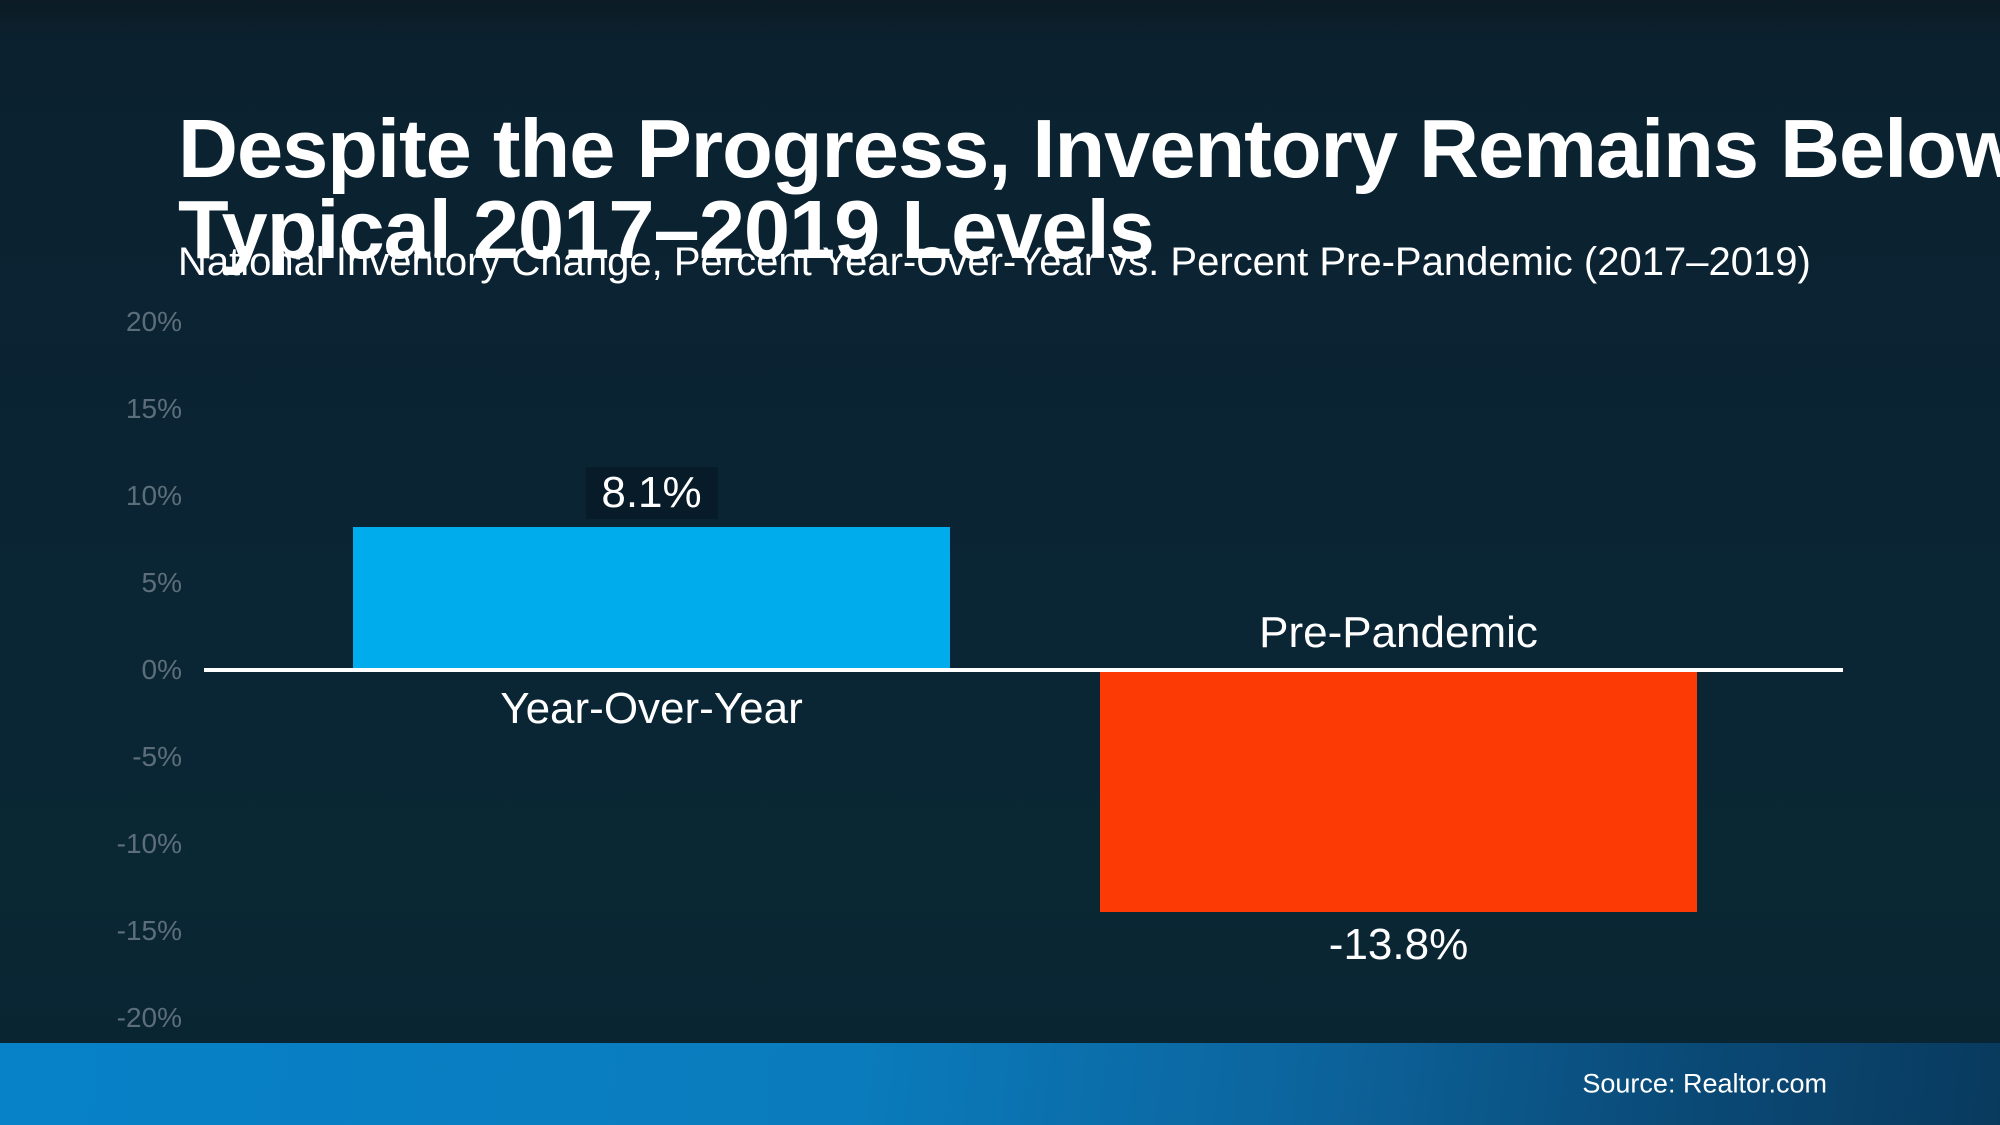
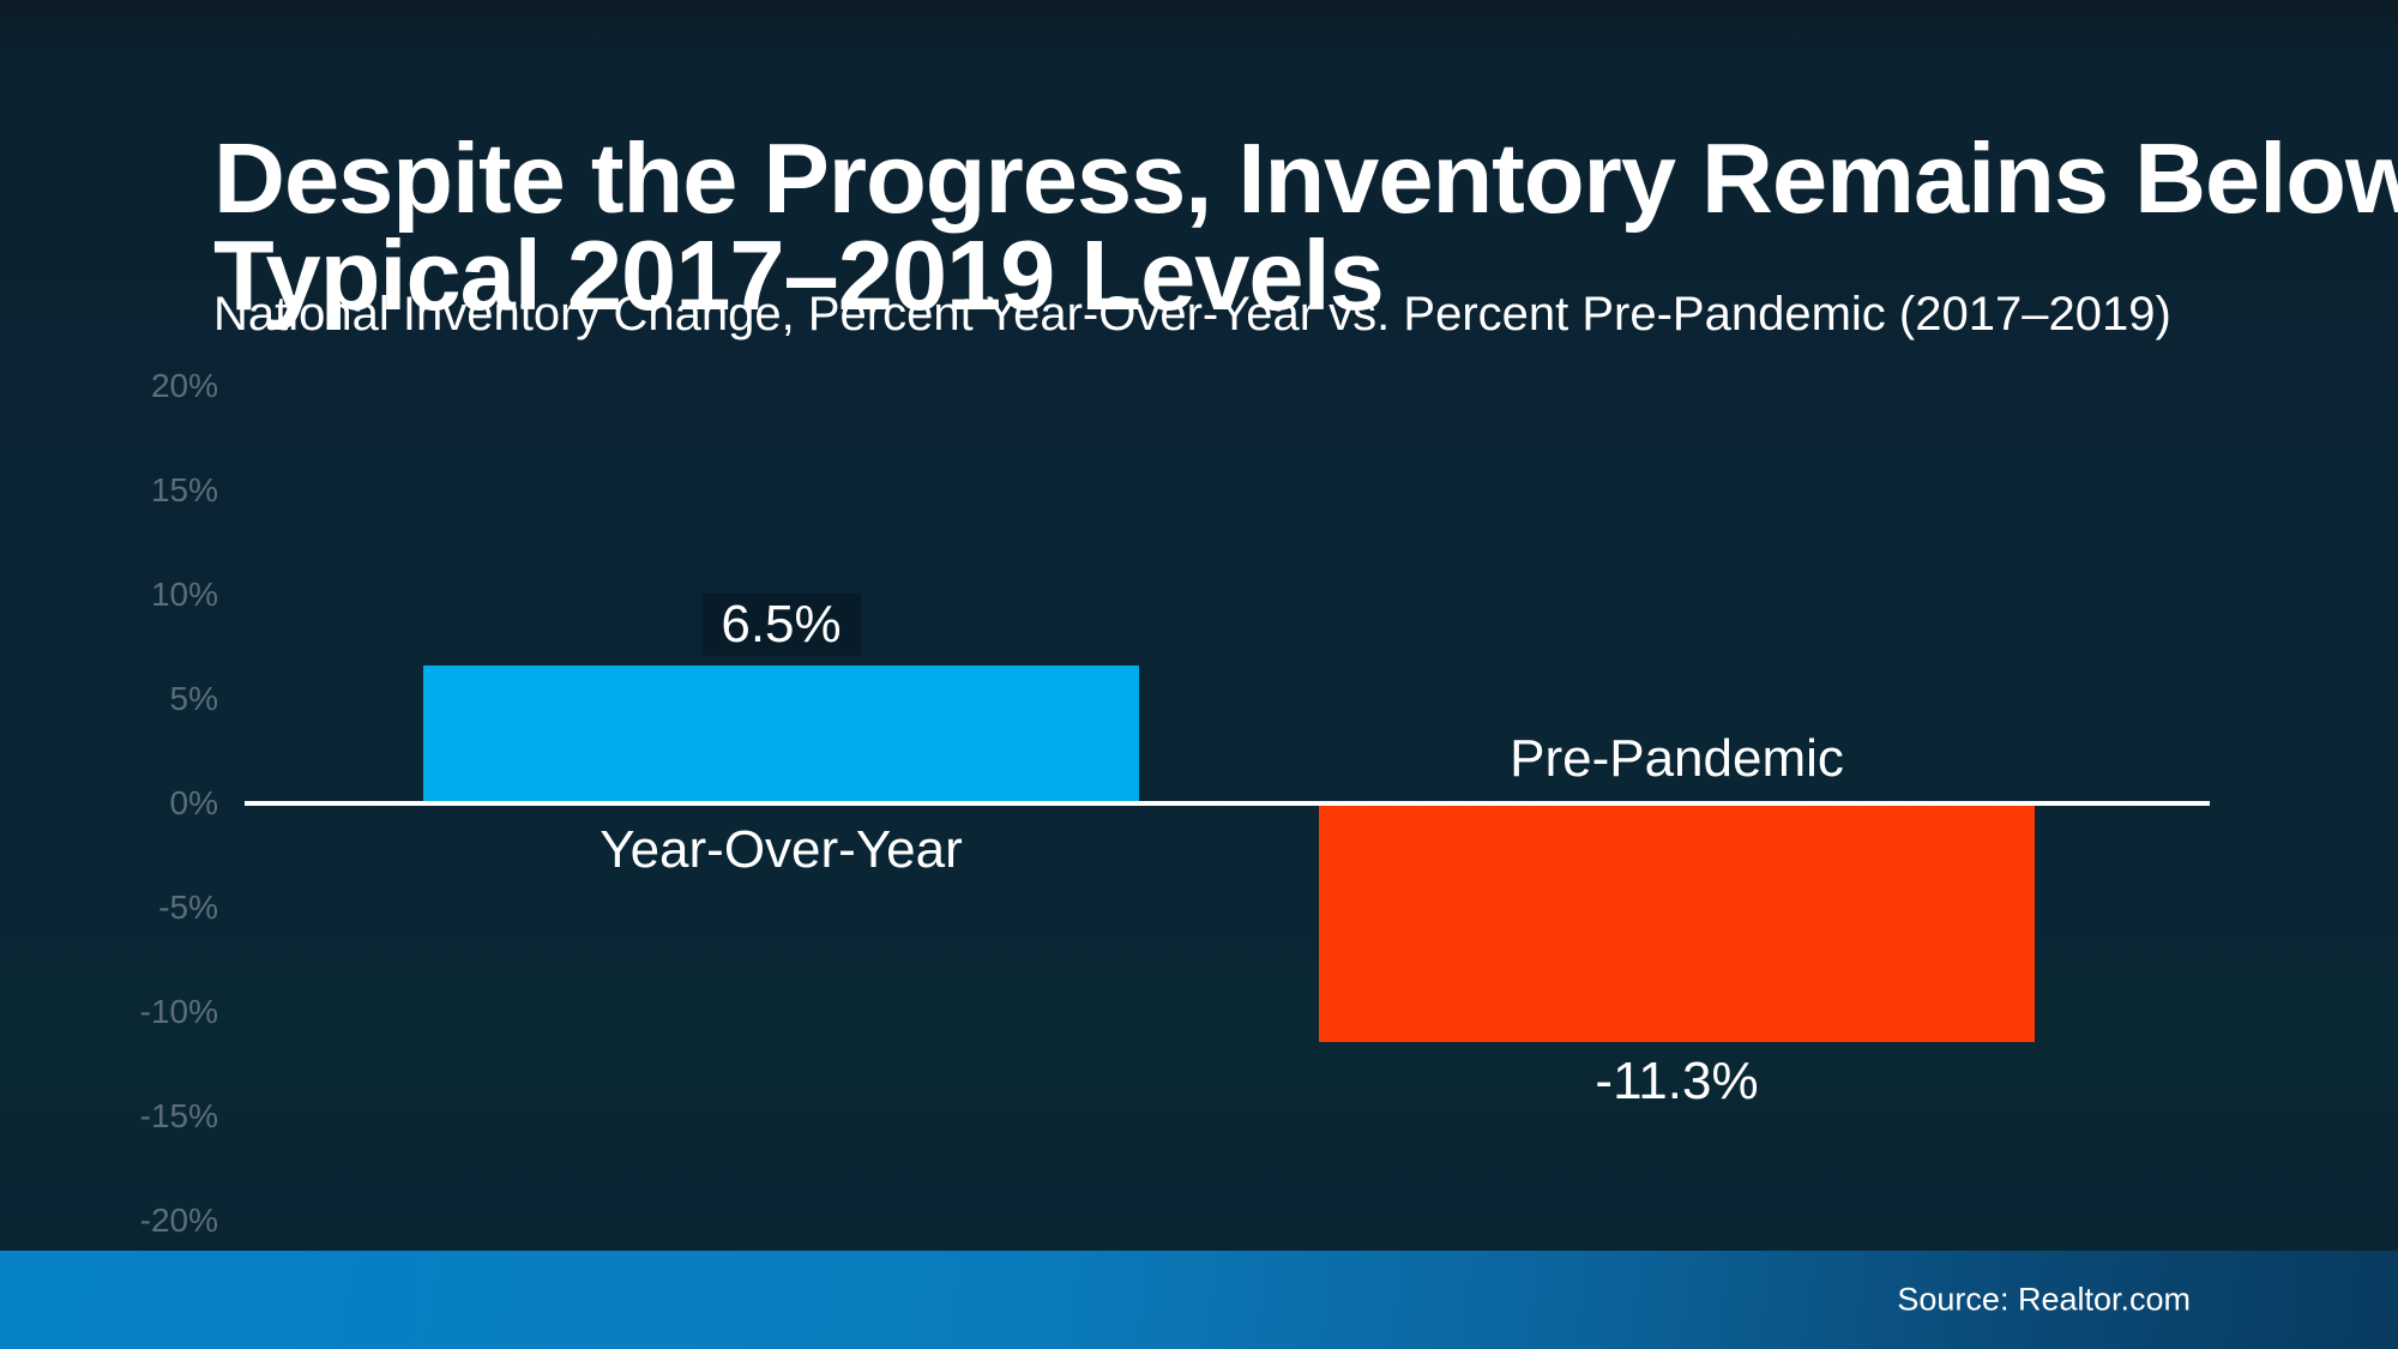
Year-Over-Year: 8.1% -> 6.5%
Pre-Pandemic: -13.8% -> -11.3%
